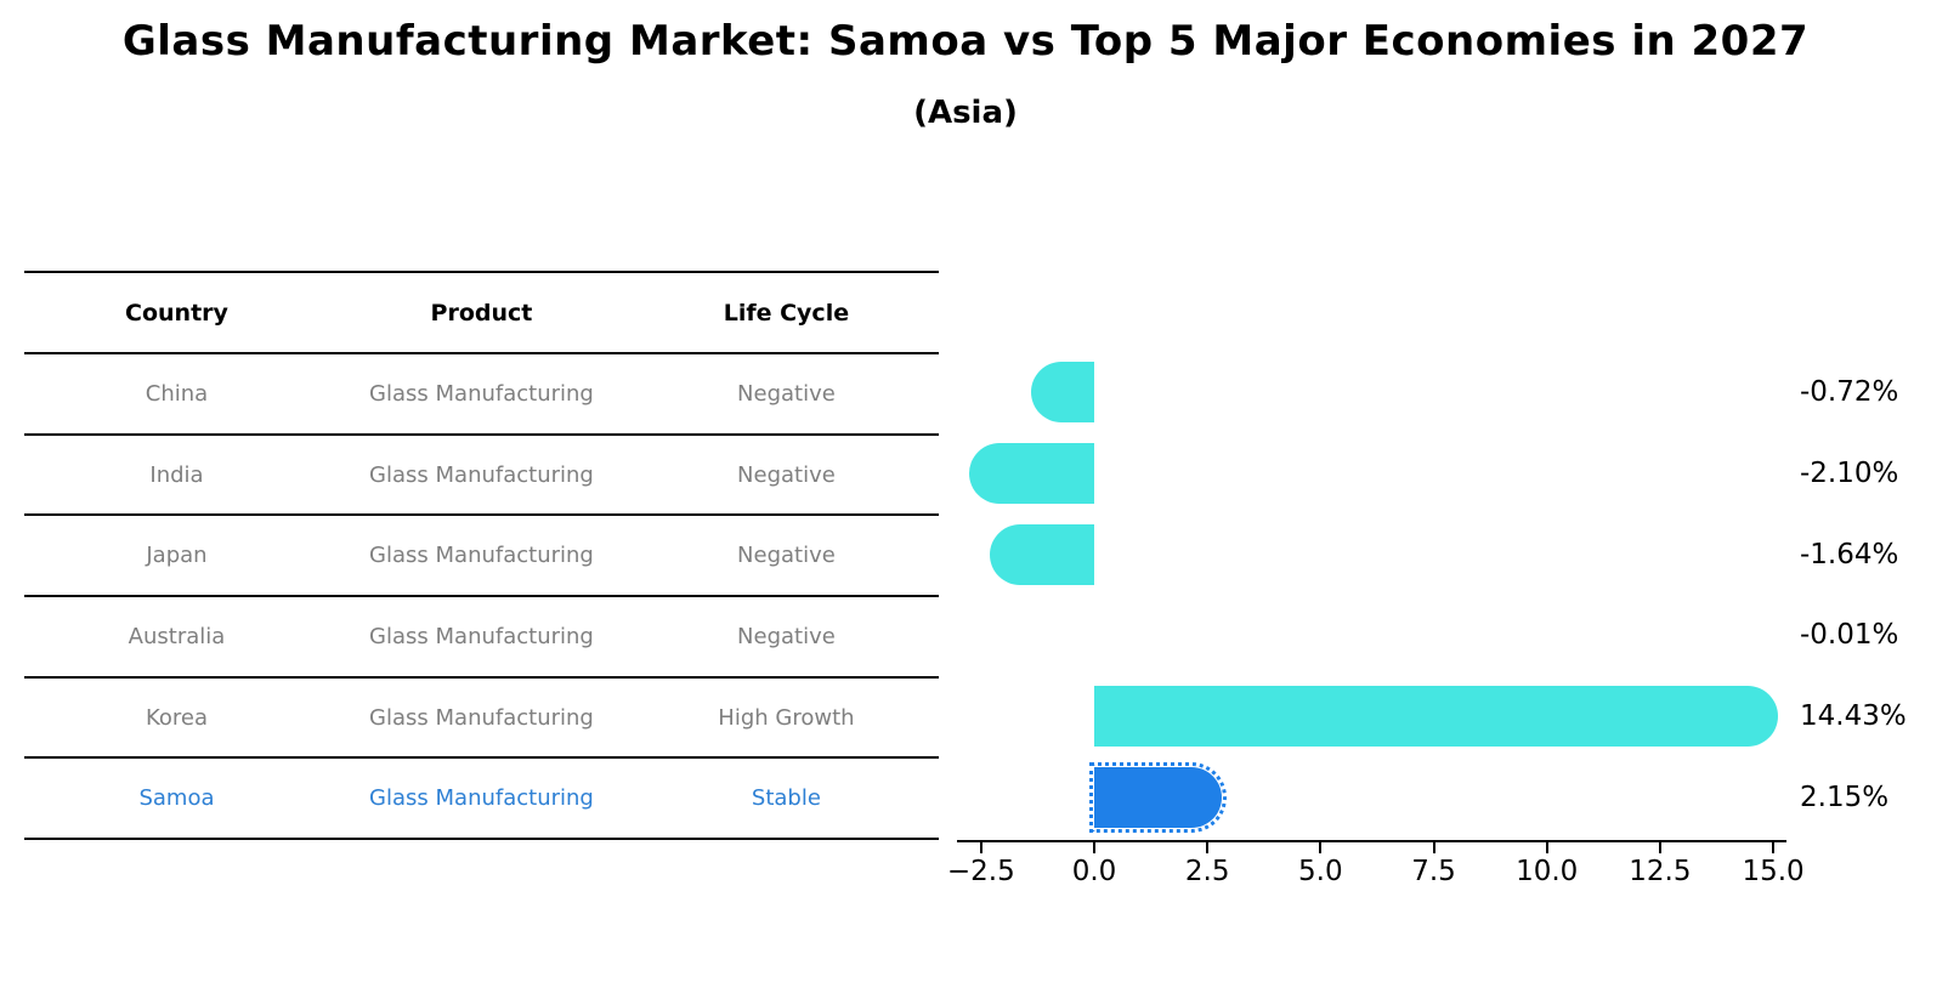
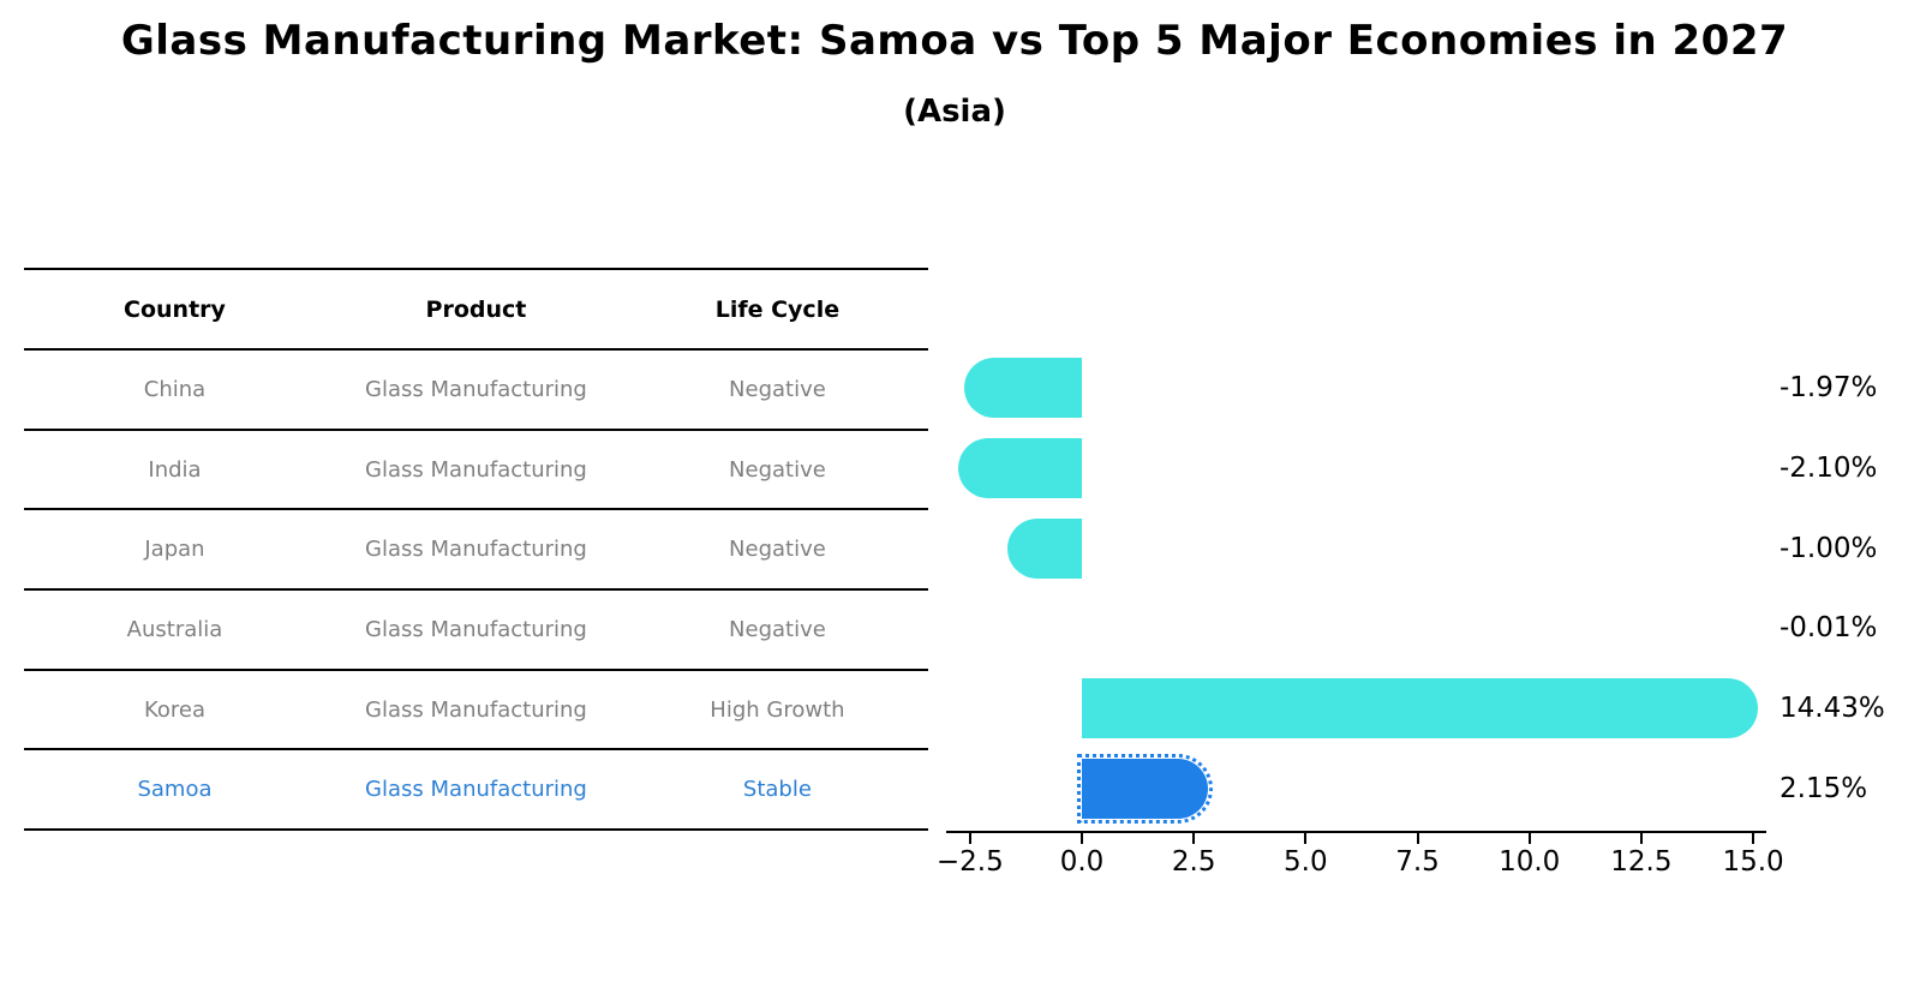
China: -0.72% -> -1.97%
Japan: -1.64% -> -1.00%
